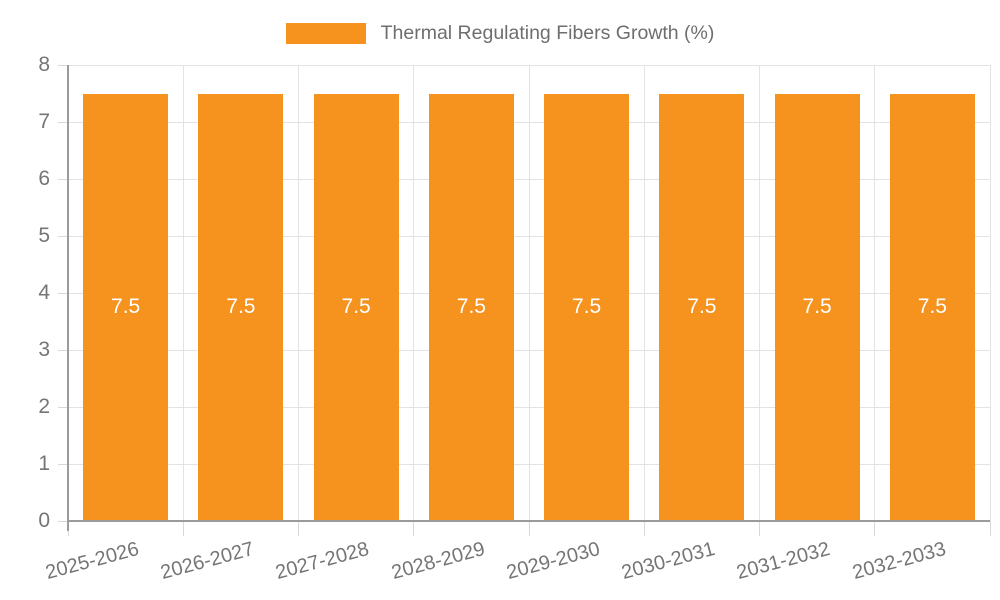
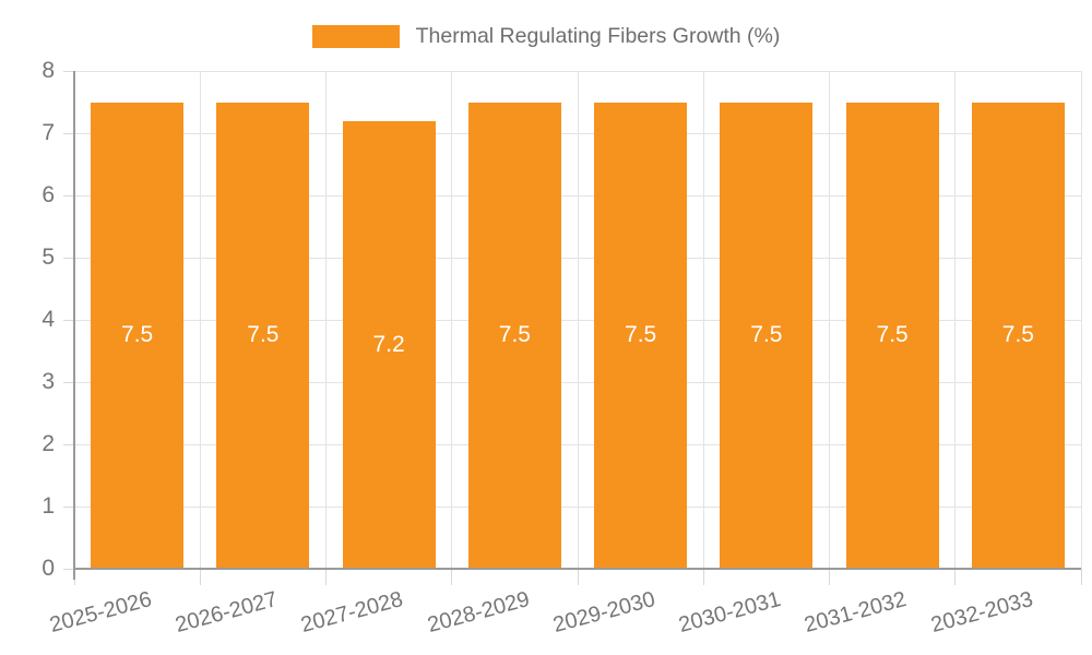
2027-2028: 7.5 -> 7.2
